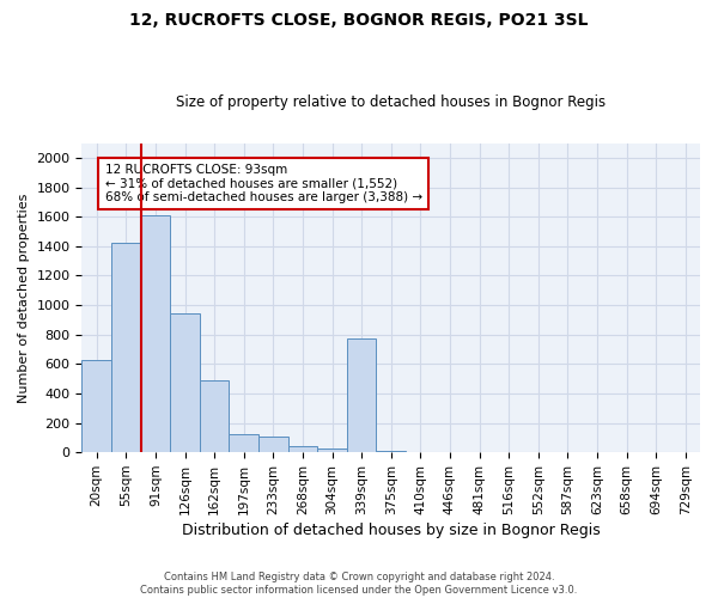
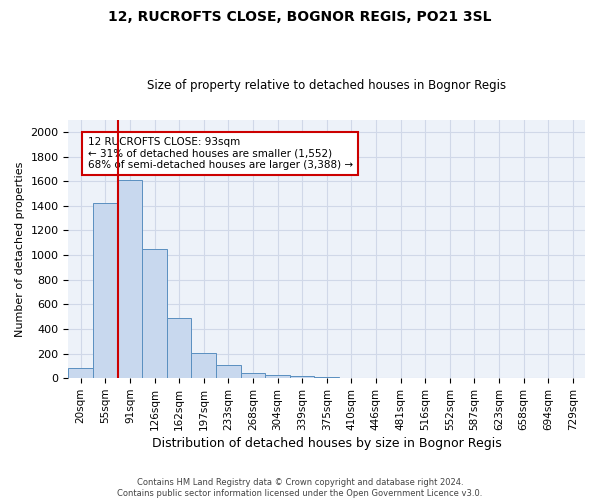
20sqm: 630 -> 80
126sqm: 940 -> 1050
197sqm: 120 -> 200
339sqm: 770 -> 20
